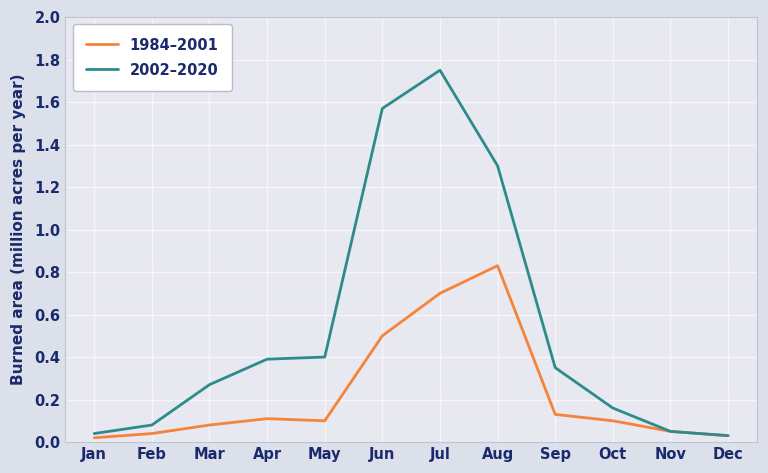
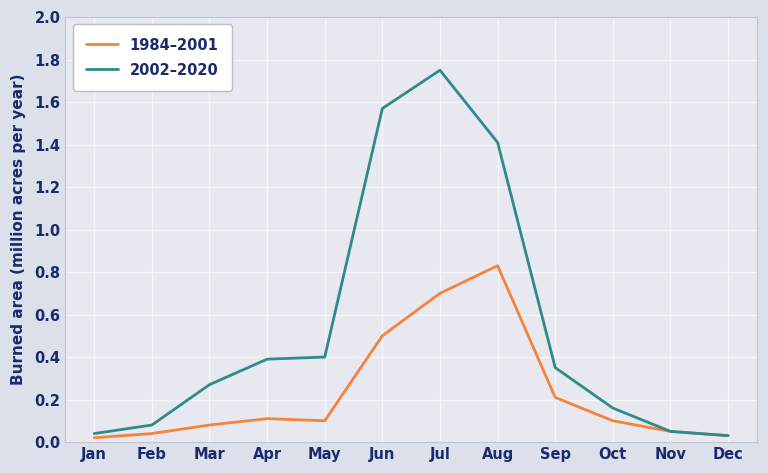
2002–2020/Aug: 1.30 -> 1.41
1984–2001/Sep: 0.13 -> 0.21
